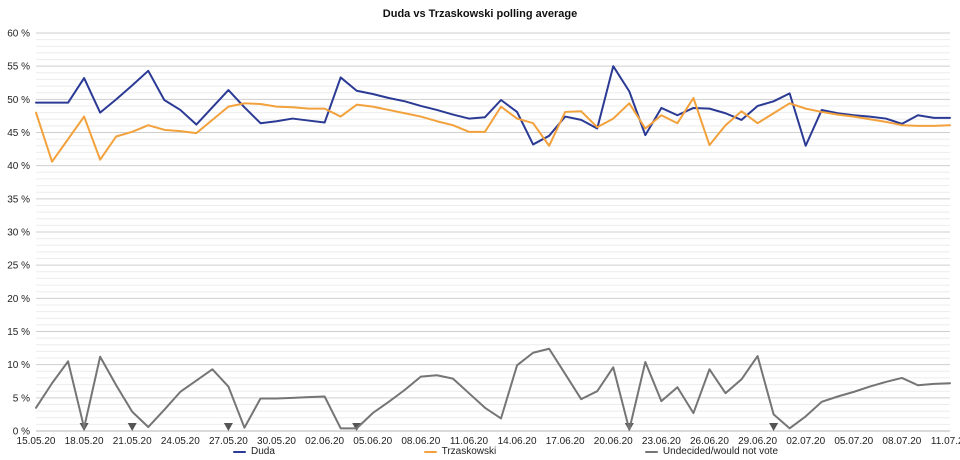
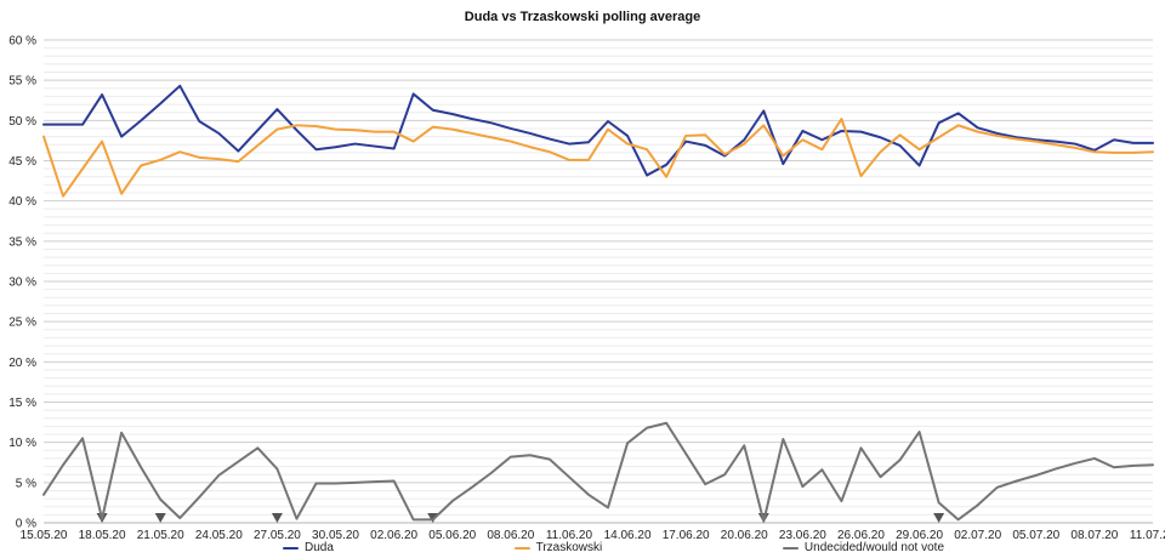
Duda/20.06.20: 55% -> 48%
Duda/29.06.20: 49% -> 44%
Duda/02.07.20: 43% -> 49%
